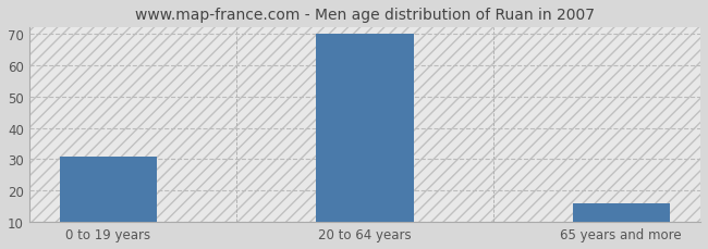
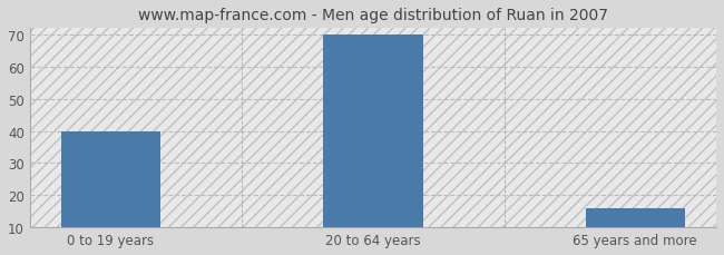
0 to 19 years: 31 -> 40
